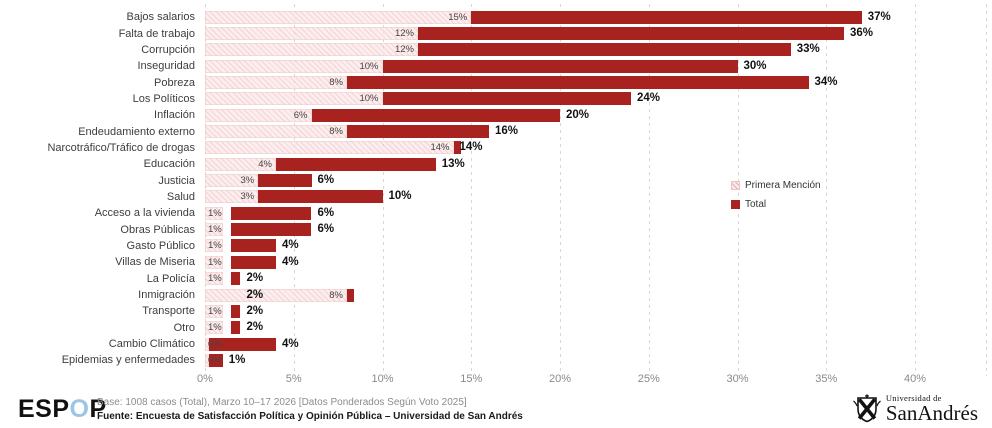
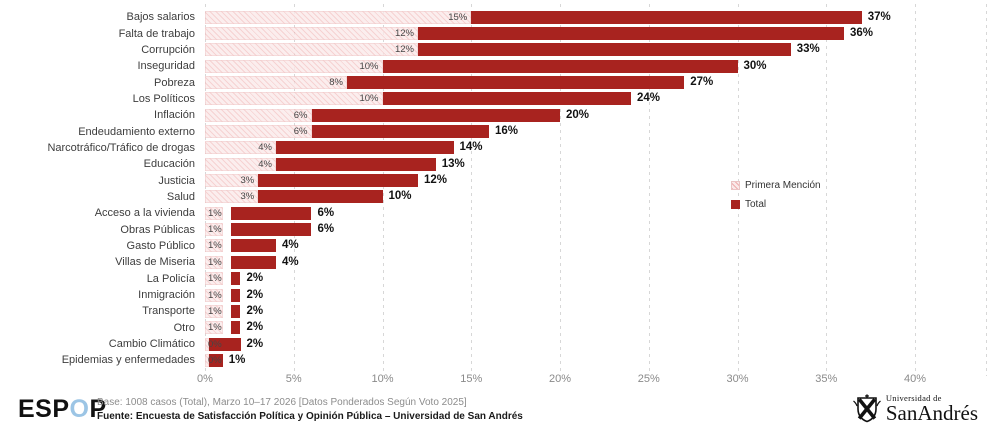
Total/Pobreza: 34% -> 27%
Primera Mención/Endeudamiento externo: 8% -> 6%
Primera Mención/Narcotráfico/Tráfico de drogas: 14% -> 4%
Total/Justicia: 6% -> 12%
Primera Mención/Inmigración: 8% -> 1%
Total/Cambio Climático: 4% -> 2%
